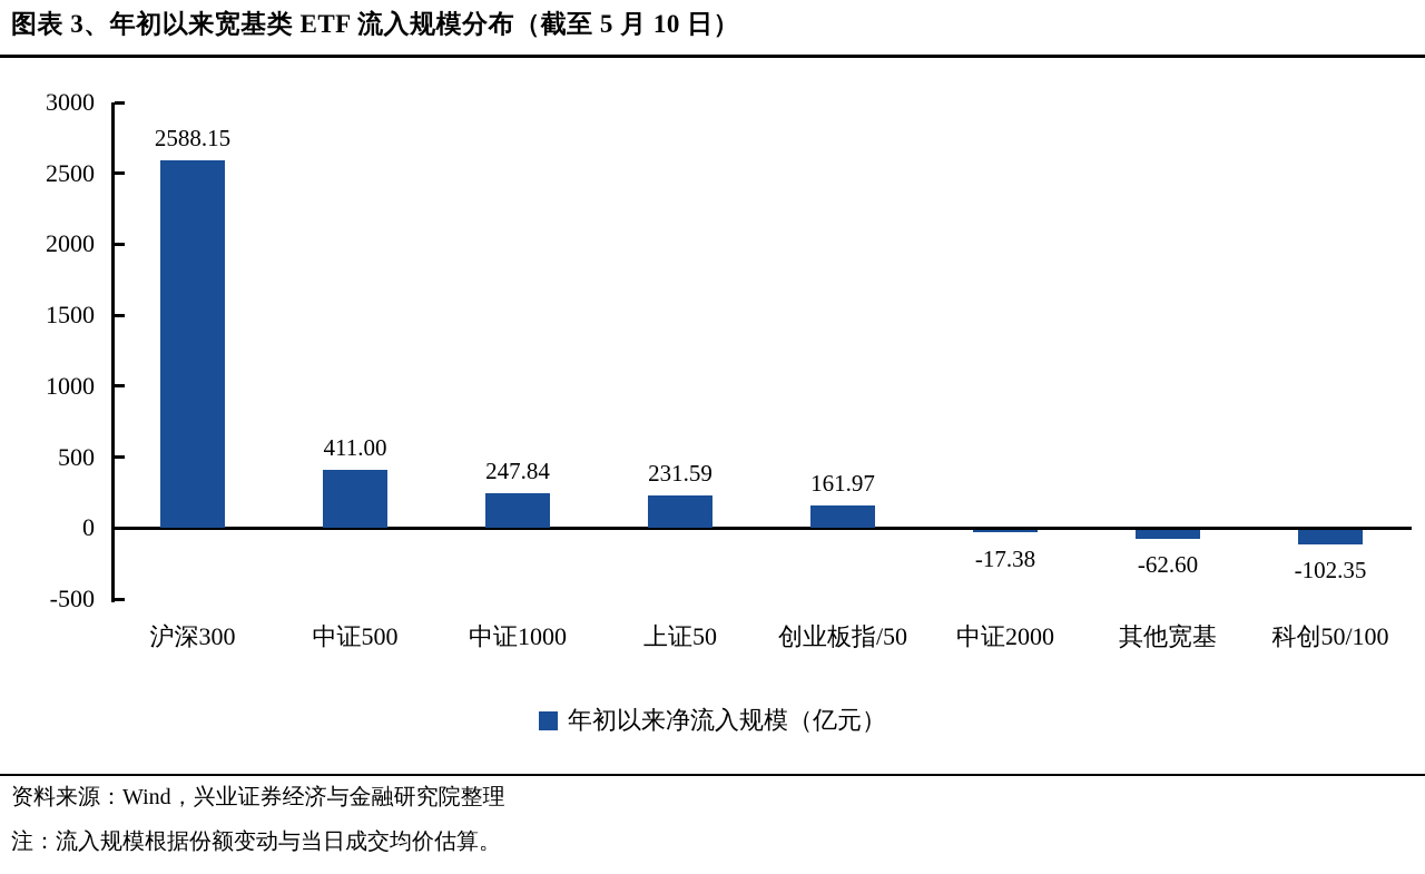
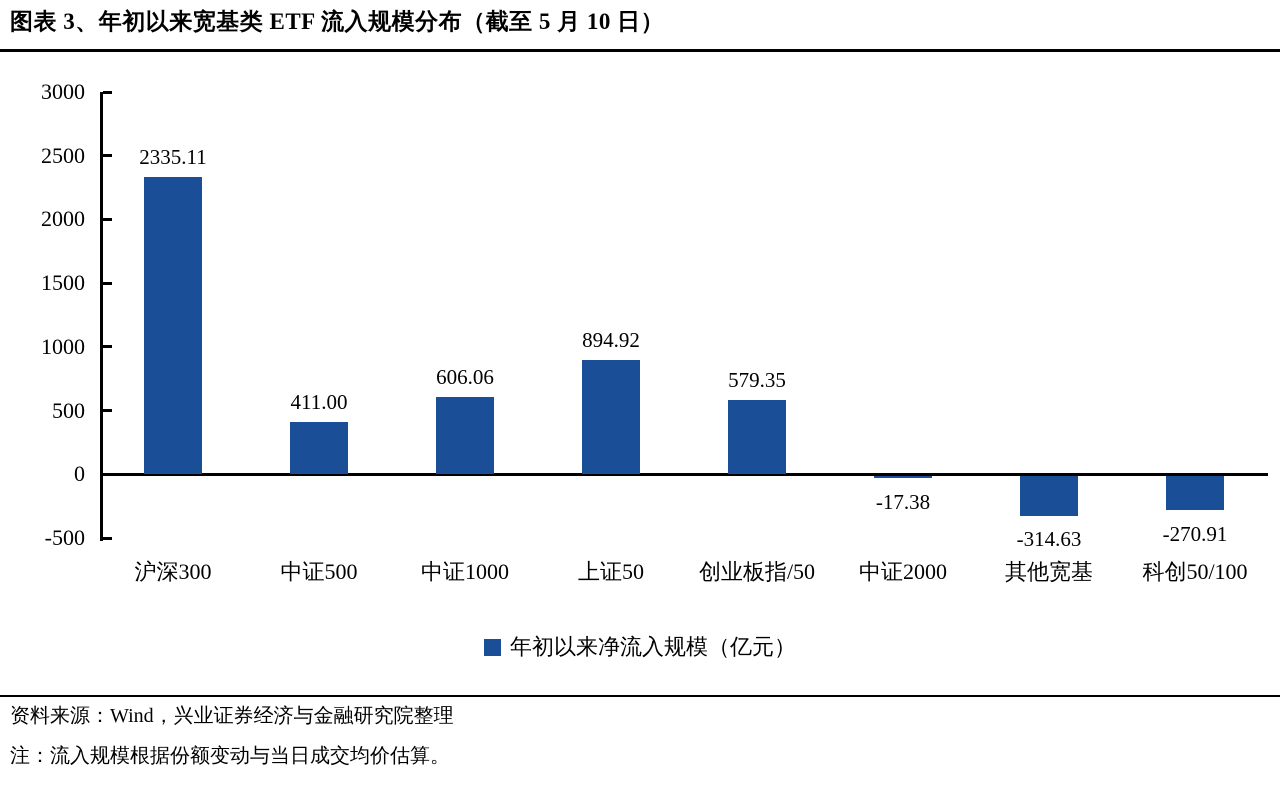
沪深300: 2588.15 -> 2335.11
中证1000: 247.84 -> 606.06
上证50: 231.59 -> 894.92
创业板指/50: 161.97 -> 579.35
其他宽基: -62.60 -> -314.63
科创50/100: -102.35 -> -270.91
